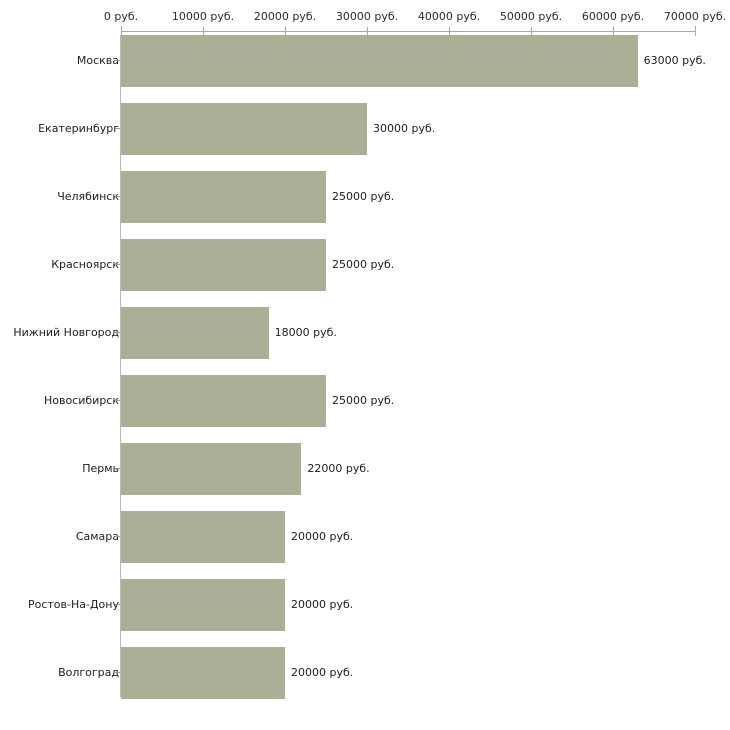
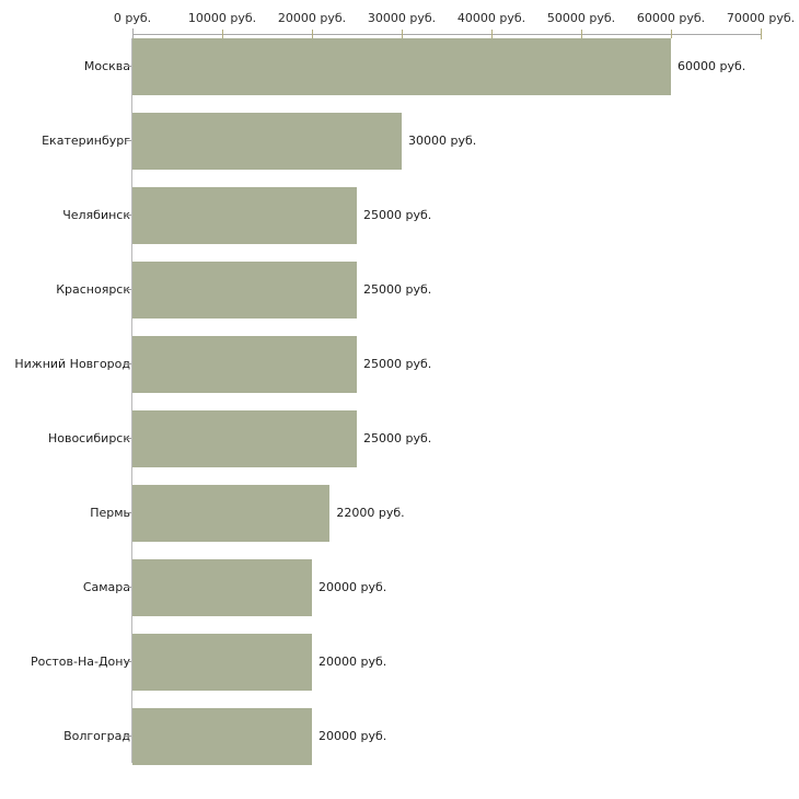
Москва: 63000 -> 60000
Нижний Новгород: 18000 -> 25000
